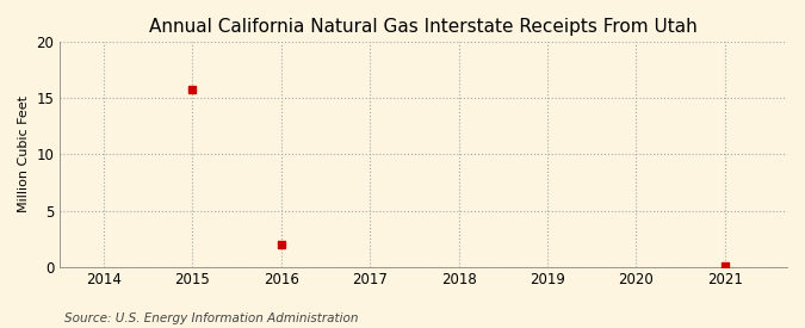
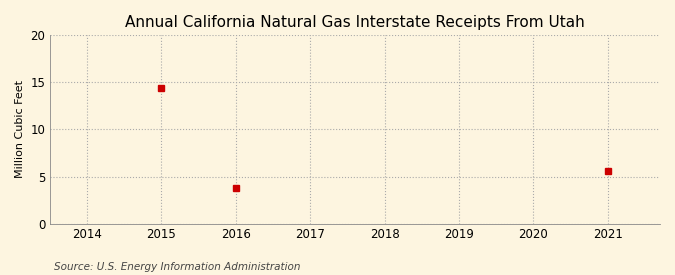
2015: 15.8 -> 14.4
2016: 2.0 -> 3.8
2021: 0.0 -> 5.6
